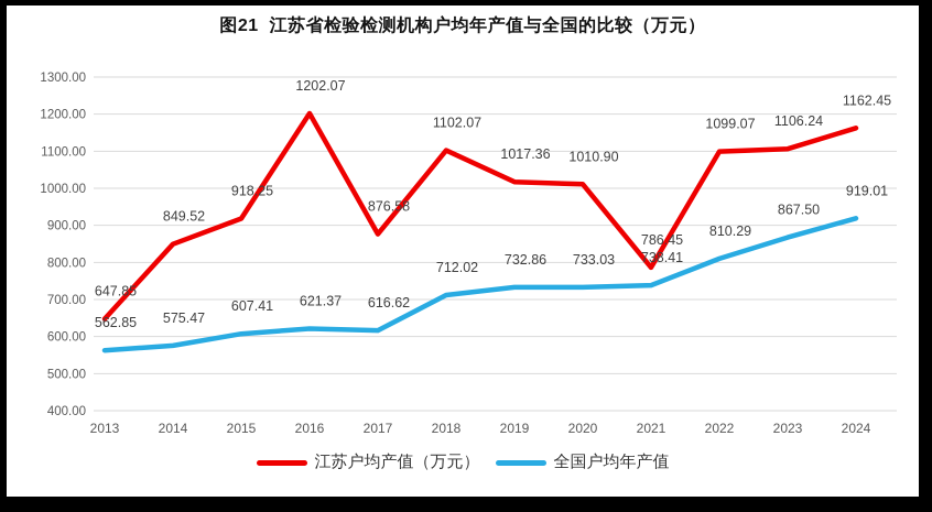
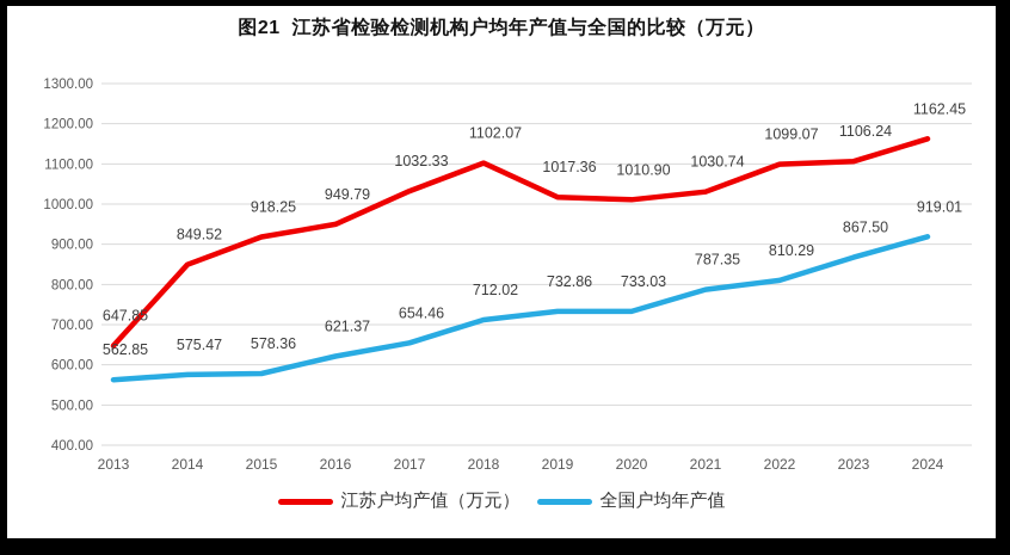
全国户均年产值/2015: 607.41 -> 578.36
江苏户均产值（万元）/2016: 1202.07 -> 949.79
江苏户均产值（万元）/2017: 876.58 -> 1032.33
全国户均年产值/2017: 616.62 -> 654.46
江苏户均产值（万元）/2021: 786.45 -> 1030.74
全国户均年产值/2021: 738.41 -> 787.35
